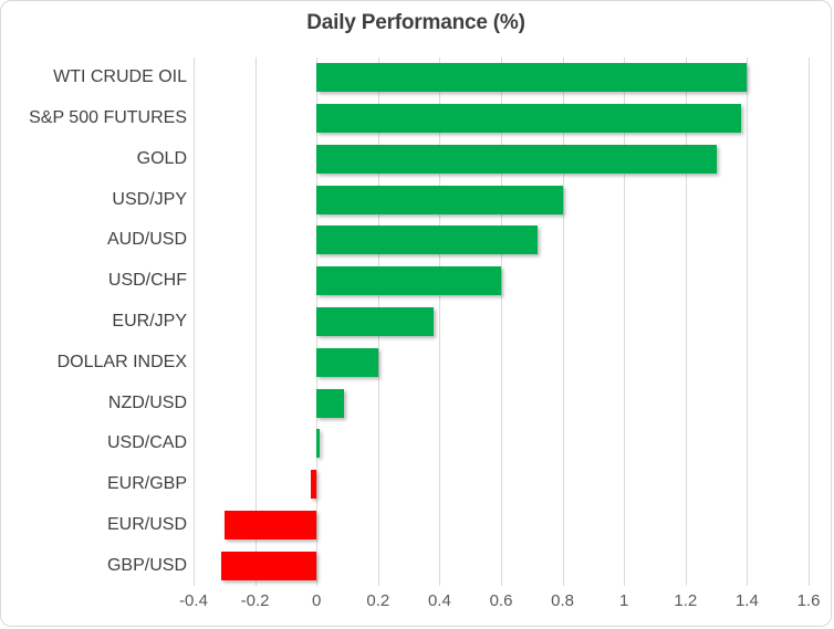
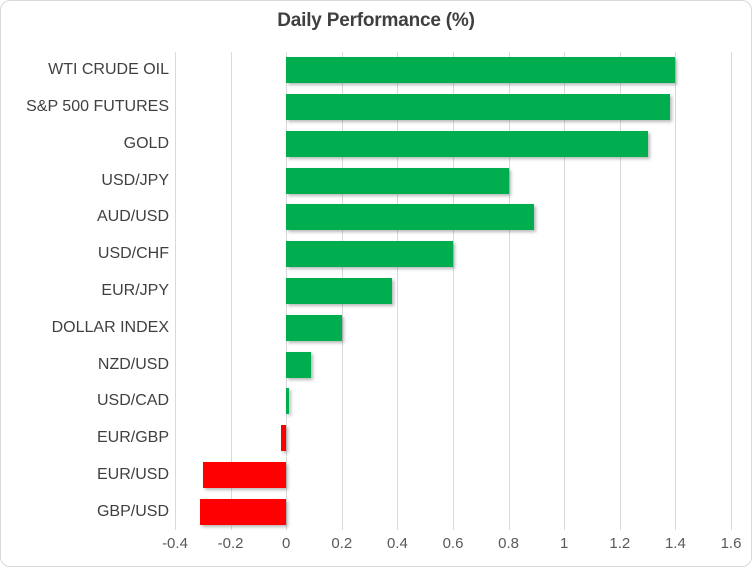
AUD/USD: 0.72 -> 0.89
